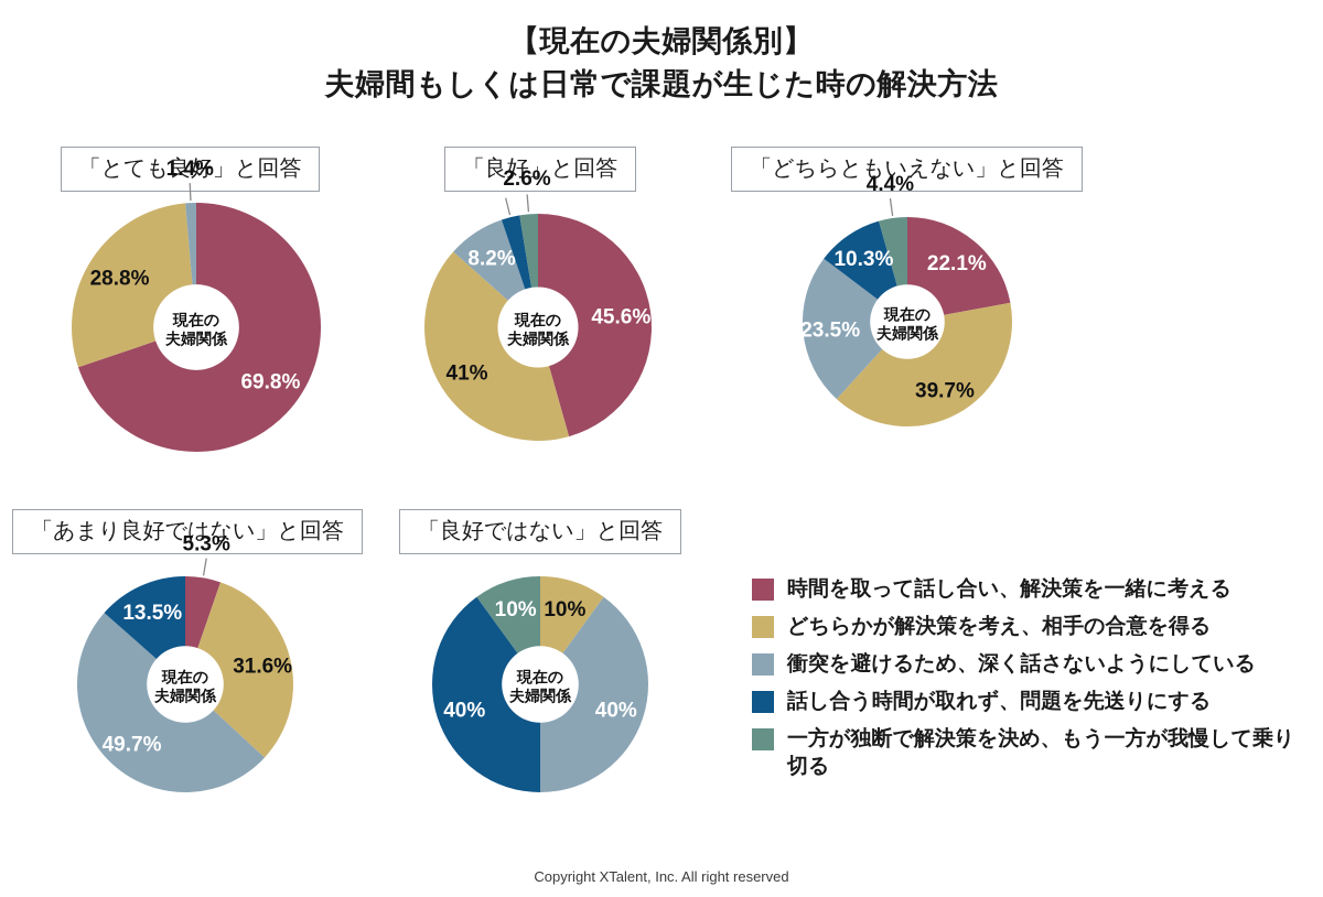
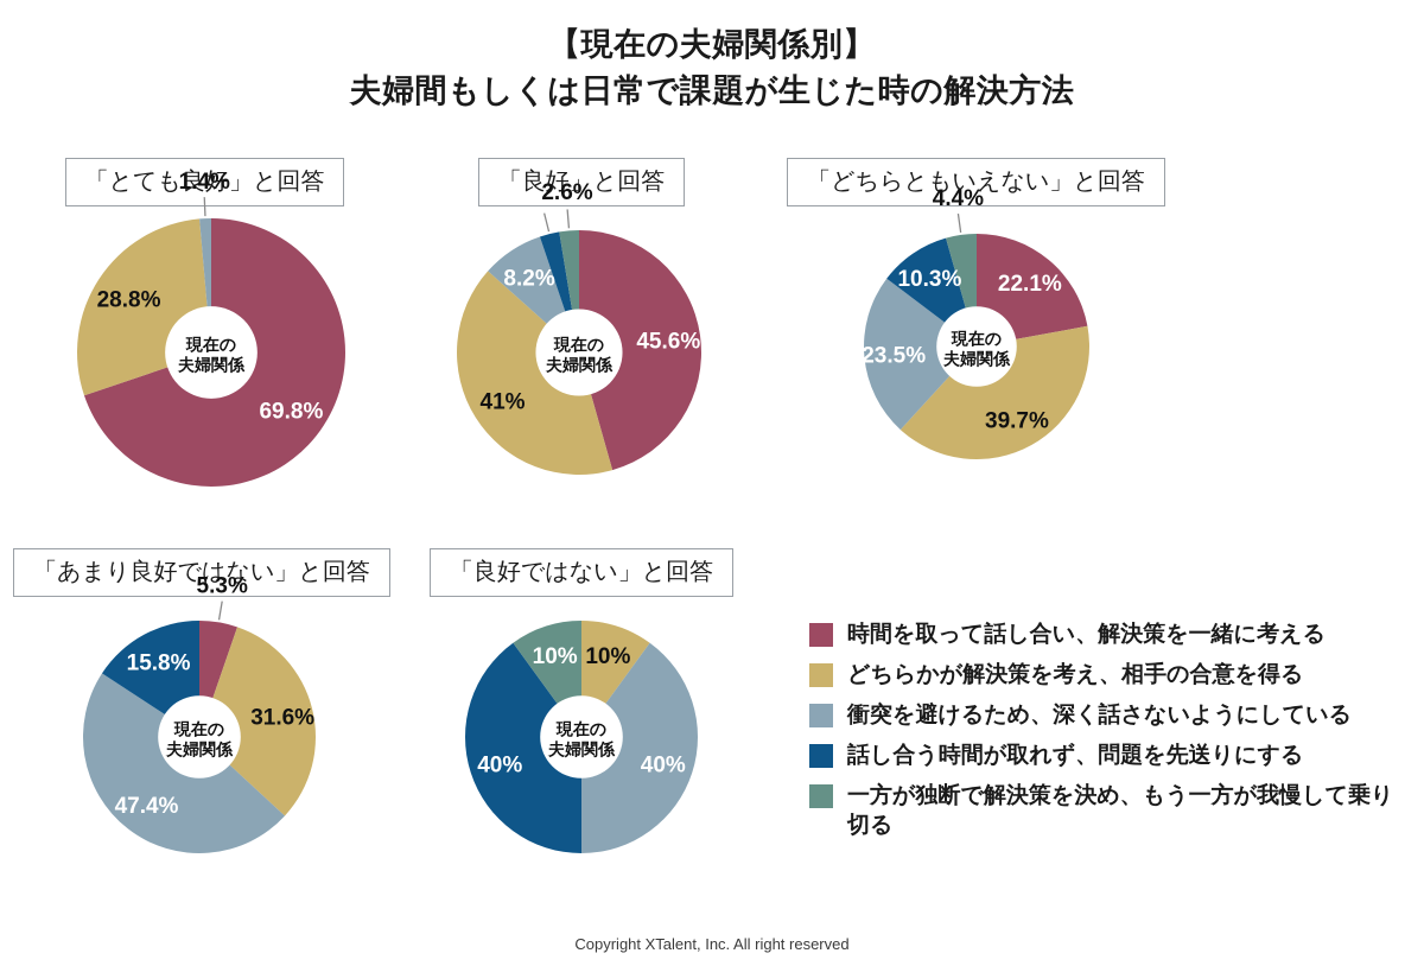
「あまり良好ではない」と回答/衝突を避けるため、深く話さないようにしている: 49.7% -> 47.4%
「あまり良好ではない」と回答/話し合う時間が取れず、問題を先送りにする: 13.5% -> 15.8%
